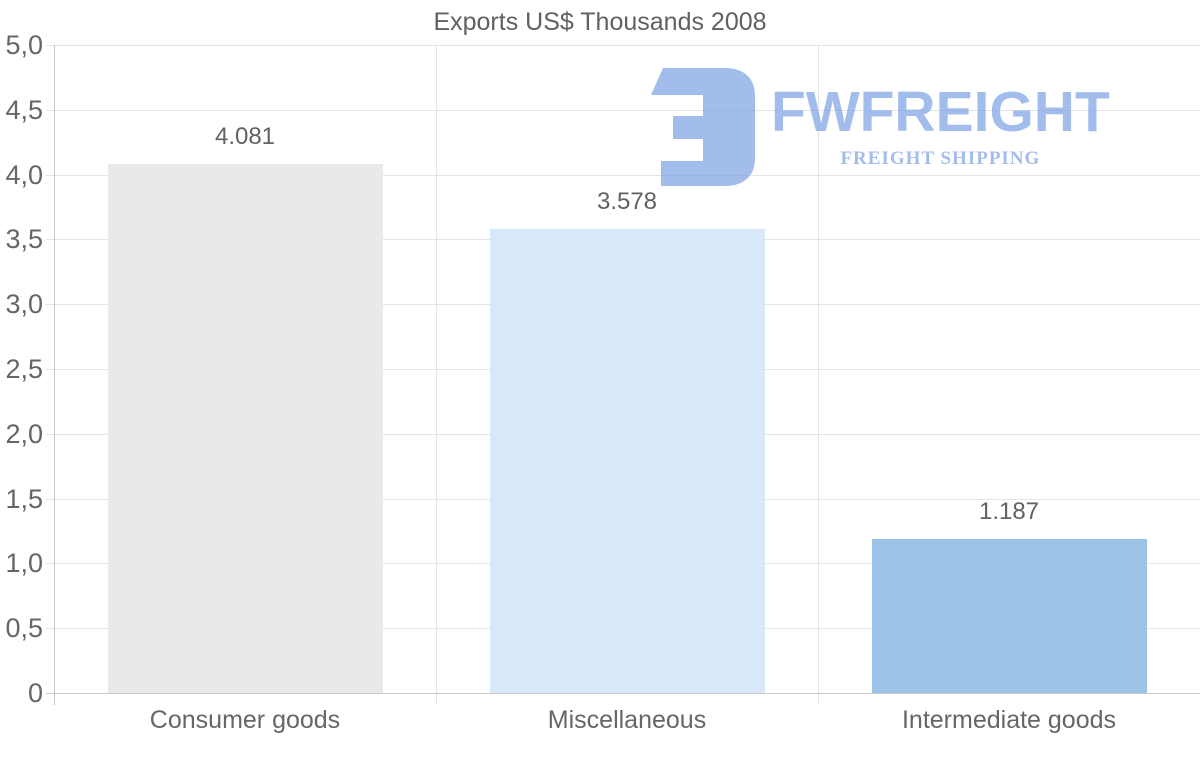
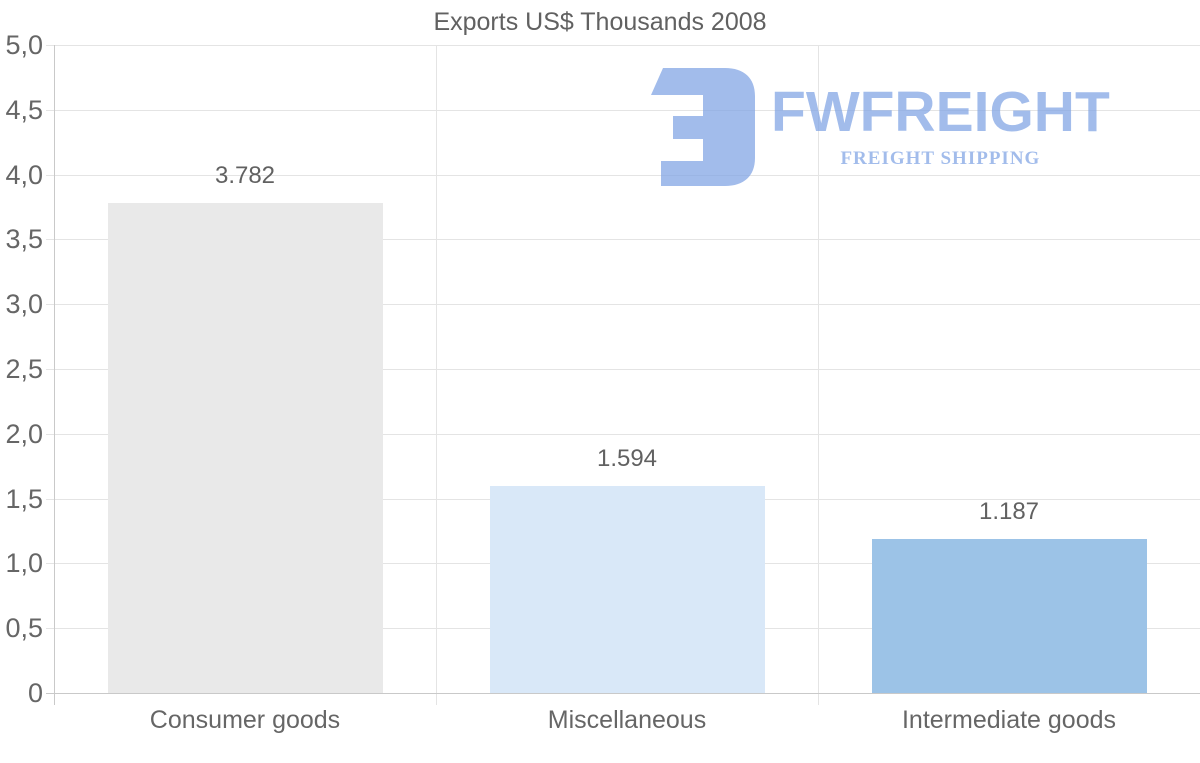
Consumer goods: 4.081 -> 3.782
Miscellaneous: 3.578 -> 1.594
